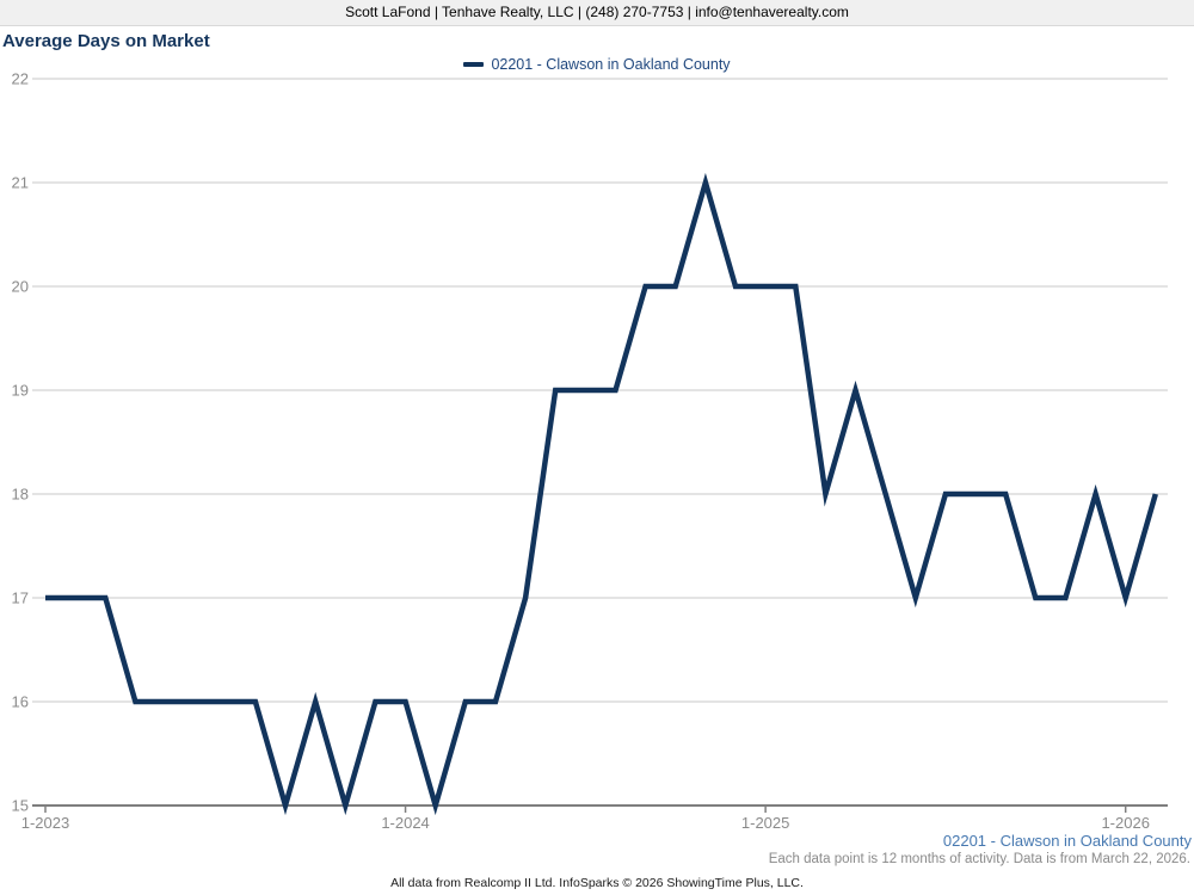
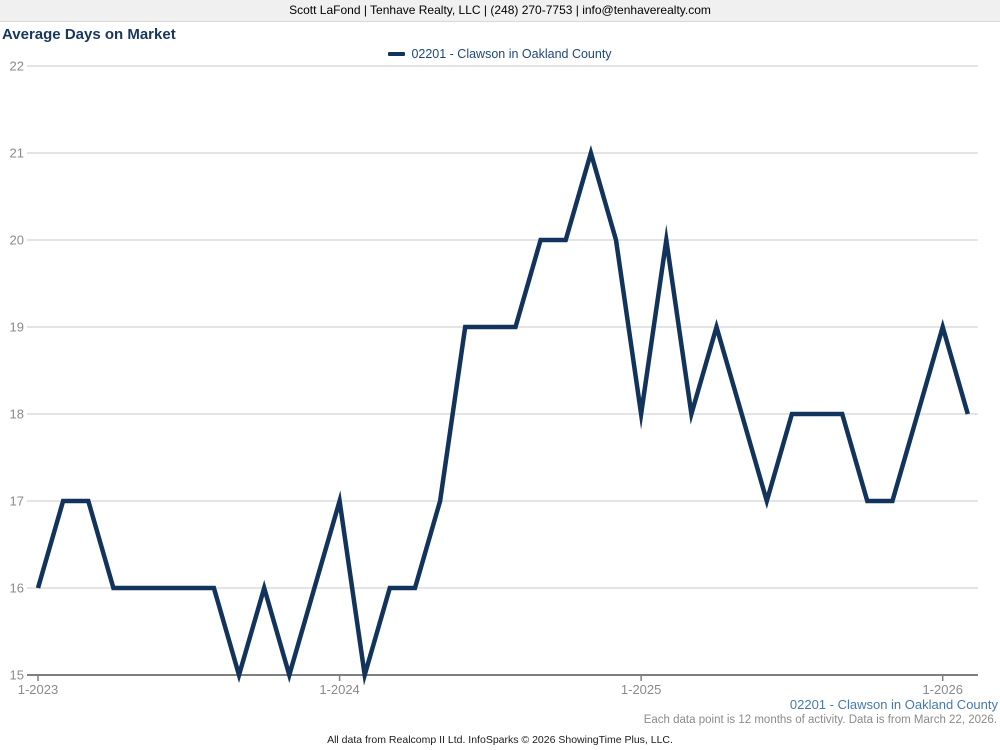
1-2023: 17 -> 16
1-2024: 16 -> 17
1-2025: 20 -> 18
1-2026: 17 -> 19
